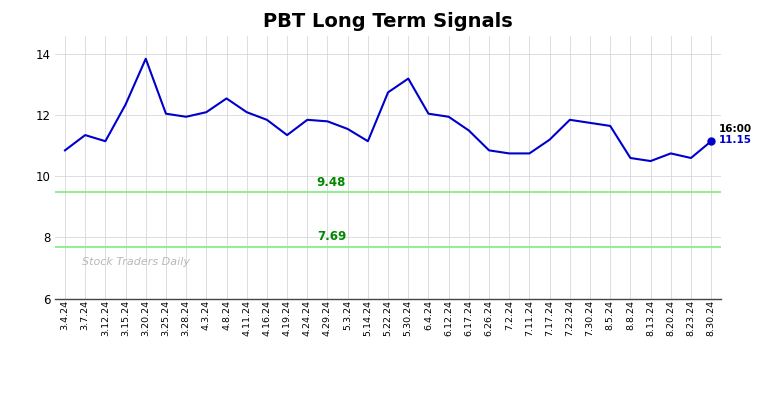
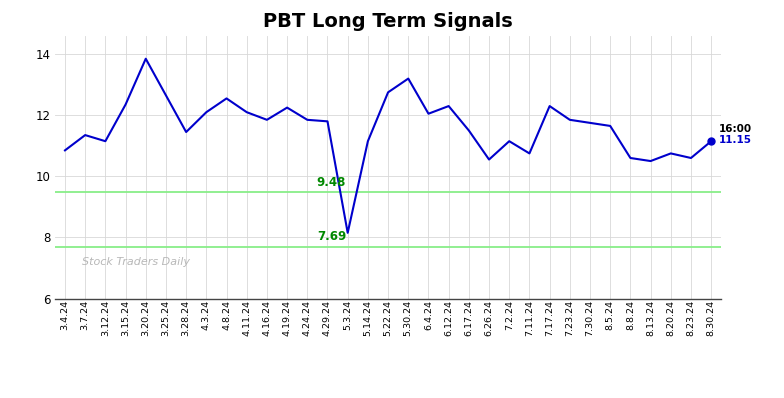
3.25.24: 12.05 -> 12.65
3.28.24: 11.95 -> 11.45
4.19.24: 11.35 -> 12.25
5.3.24: 11.55 -> 8.15
6.12.24: 11.95 -> 12.30
6.26.24: 10.85 -> 10.55
7.2.24: 10.75 -> 11.15
7.17.24: 11.20 -> 12.30
